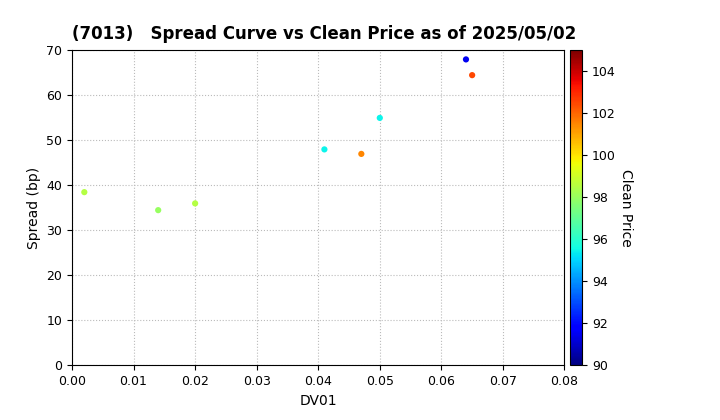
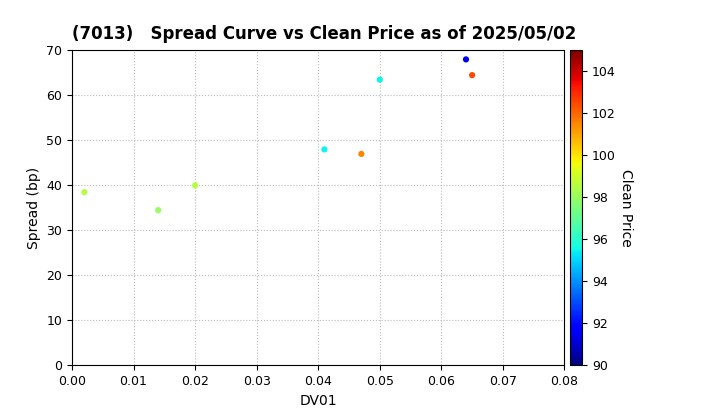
0.02: 36.0 -> 40.0
0.05: 55.0 -> 63.5
